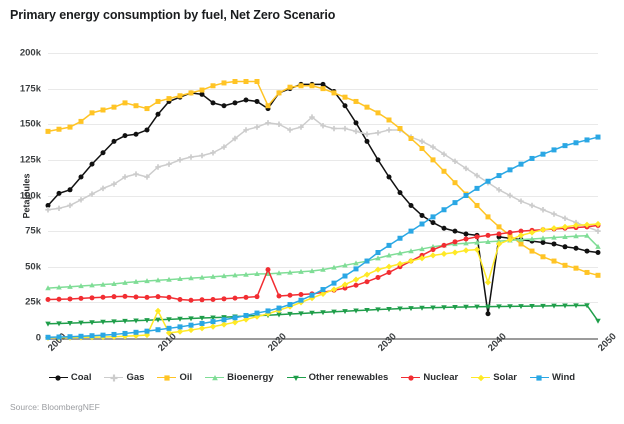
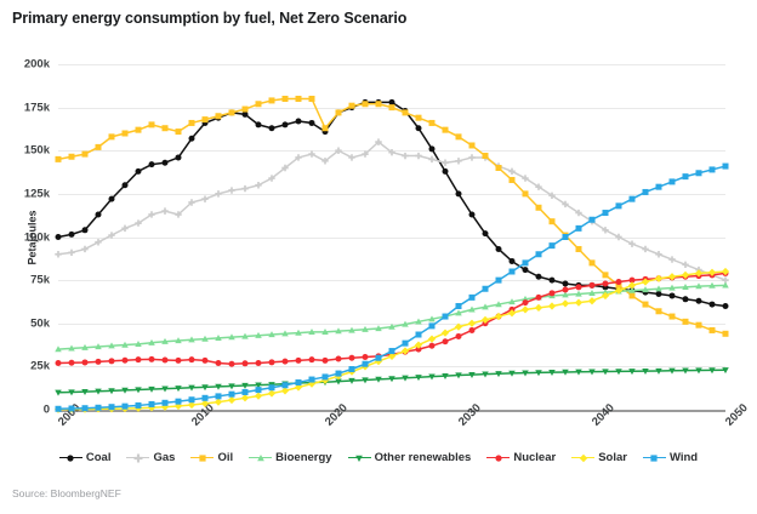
Coal/2000: 93k -> 100k
Solar/2010: 19k -> 3k
Gas/2020: 151k -> 144k
Nuclear/2020: 48k -> 28k
Coal/2040: 17k -> 72k
Solar/2040: 39k -> 63k
Bioenergy/2050: 64k -> 72k
Other renewables/2050: 12k -> 23k
